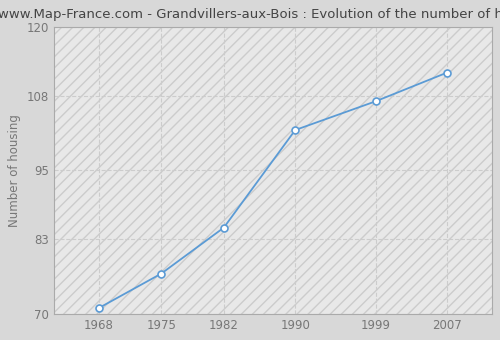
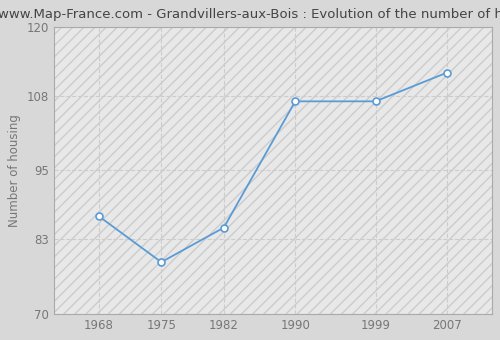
1968: 71 -> 87
1975: 77 -> 79
1990: 102 -> 107
